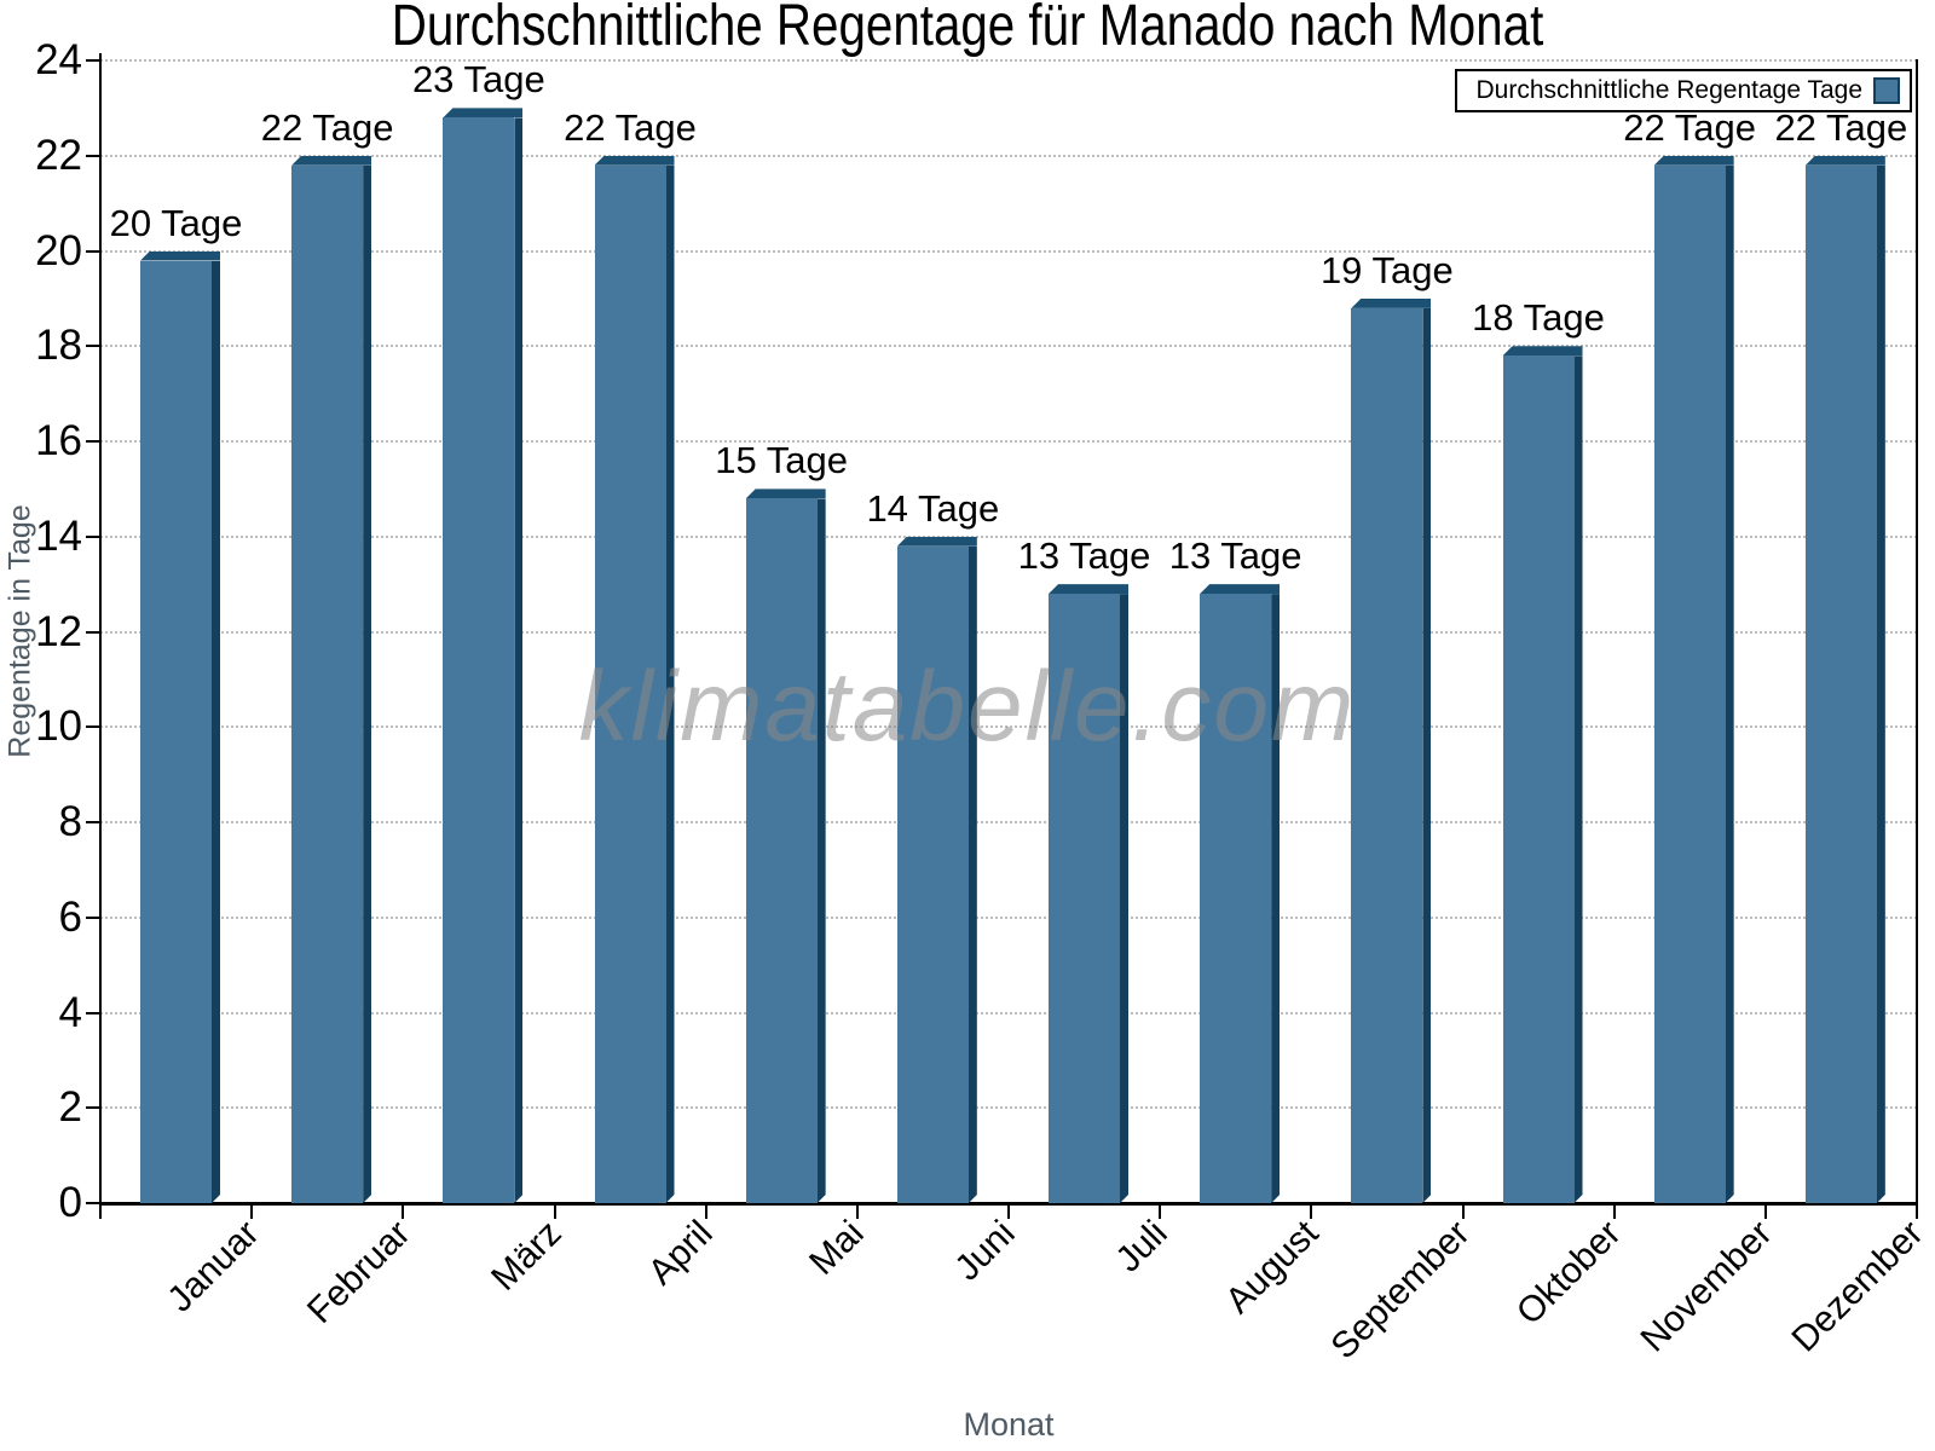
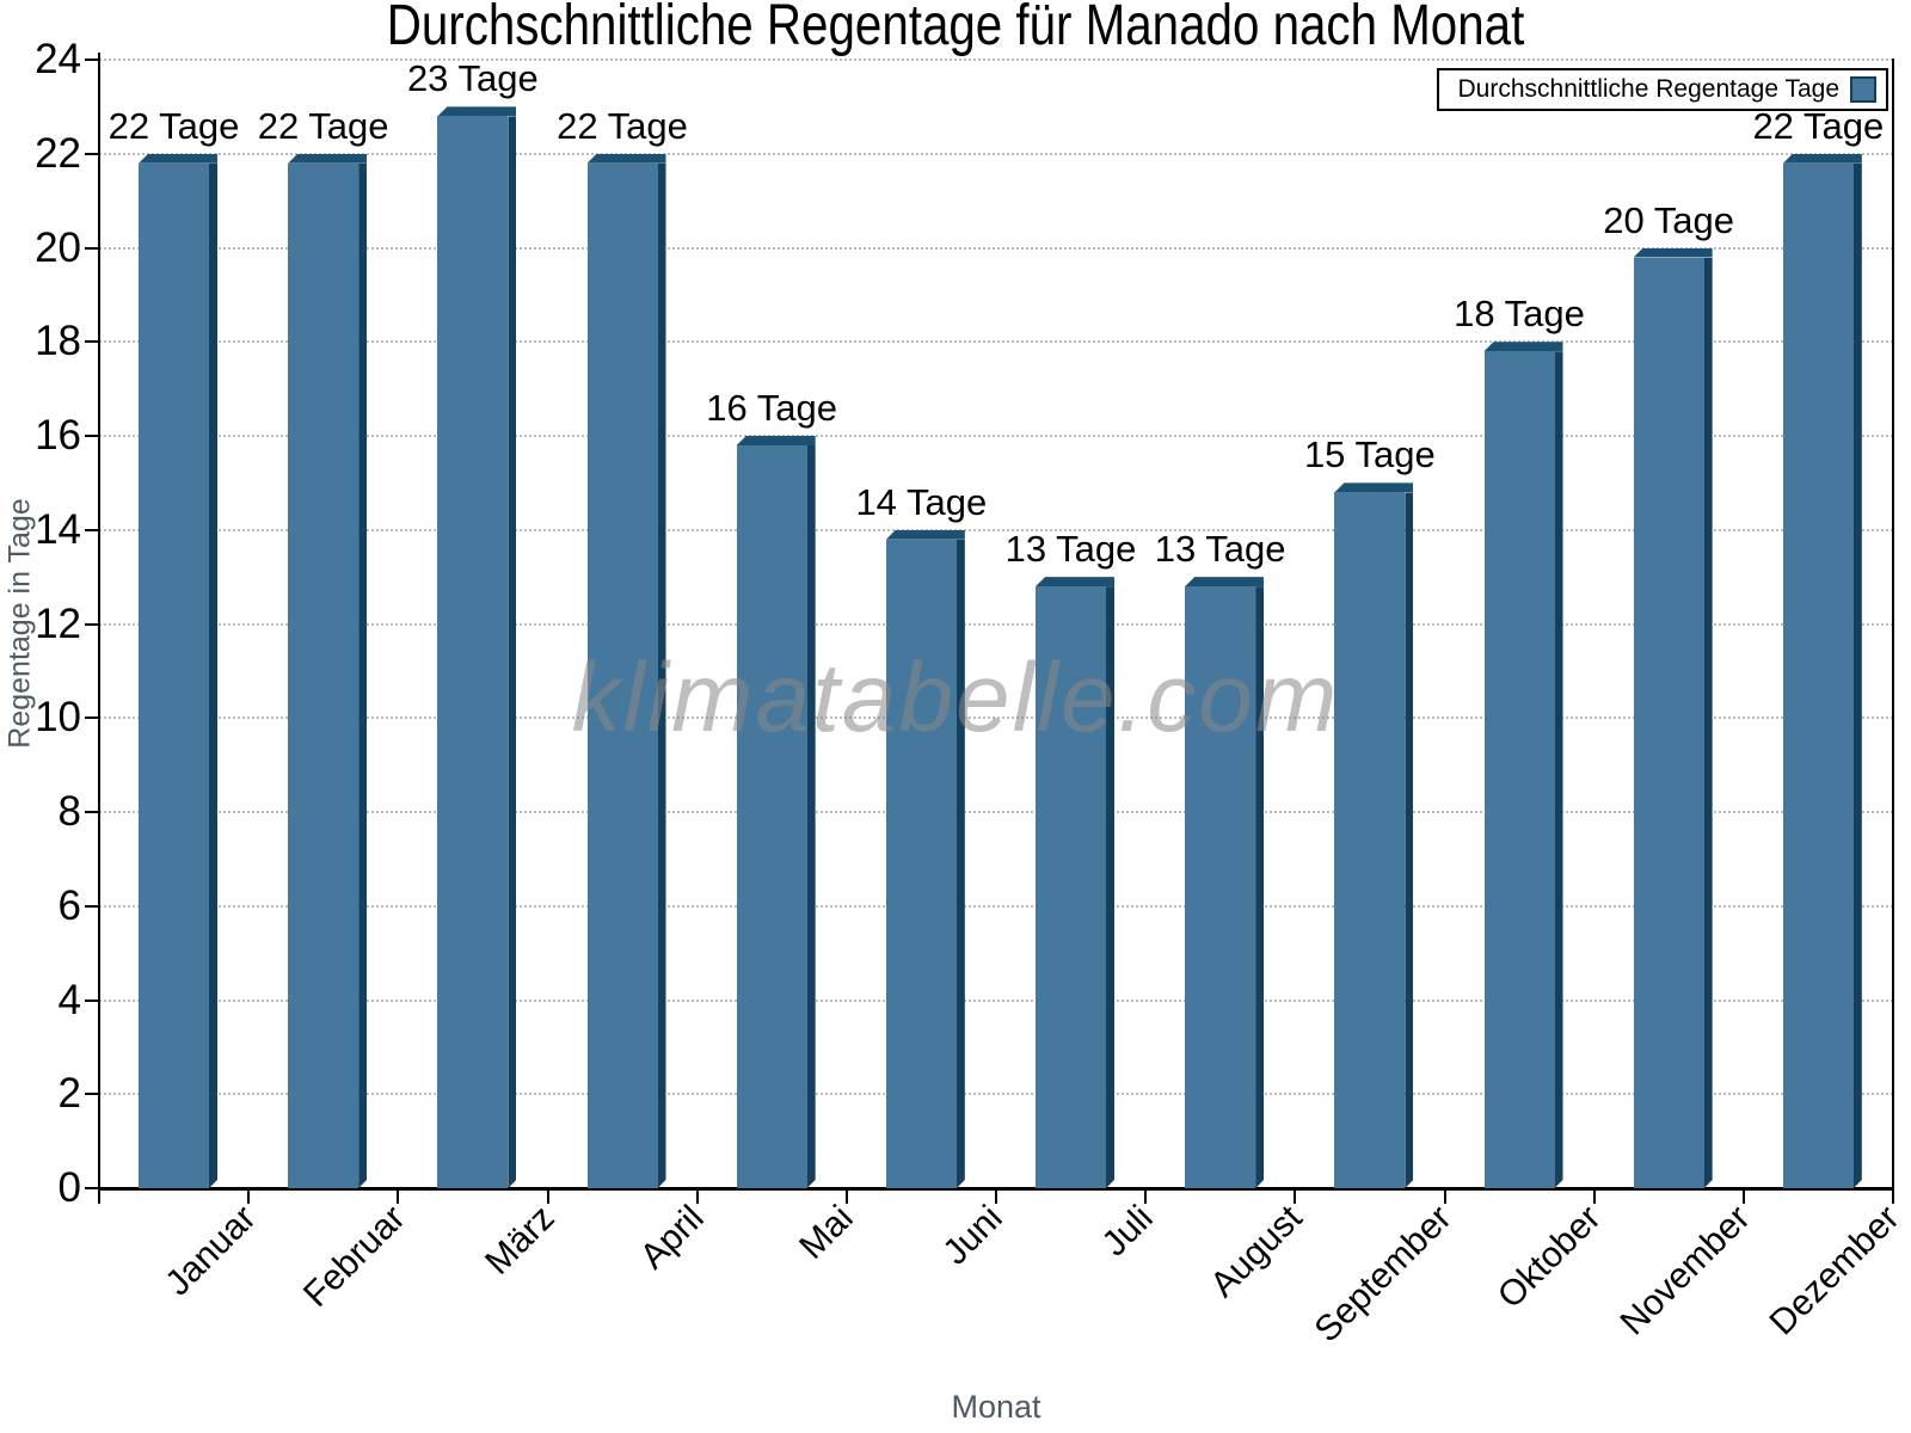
Januar: 20 -> 22
Mai: 15 -> 16
September: 19 -> 15
November: 22 -> 20
